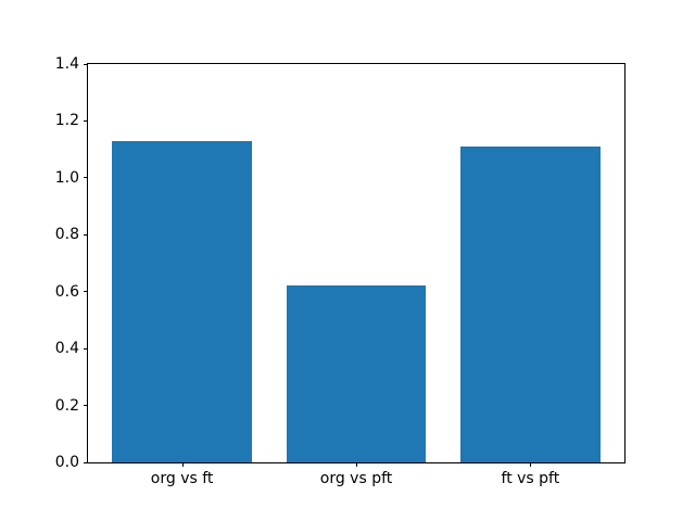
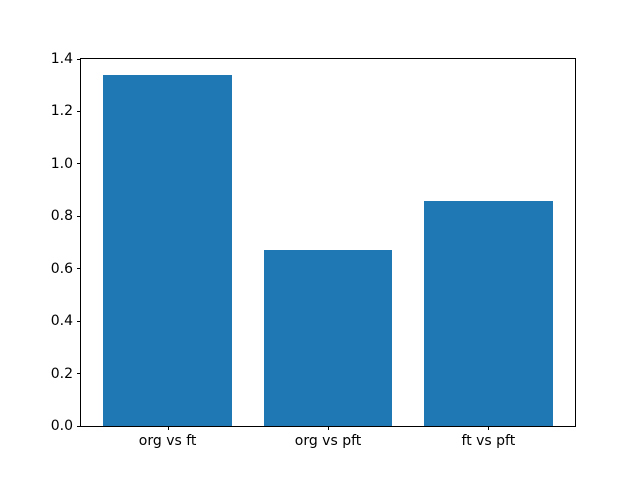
org vs ft: 1.13 -> 1.34
org vs pft: 0.62 -> 0.67
ft vs pft: 1.11 -> 0.86
